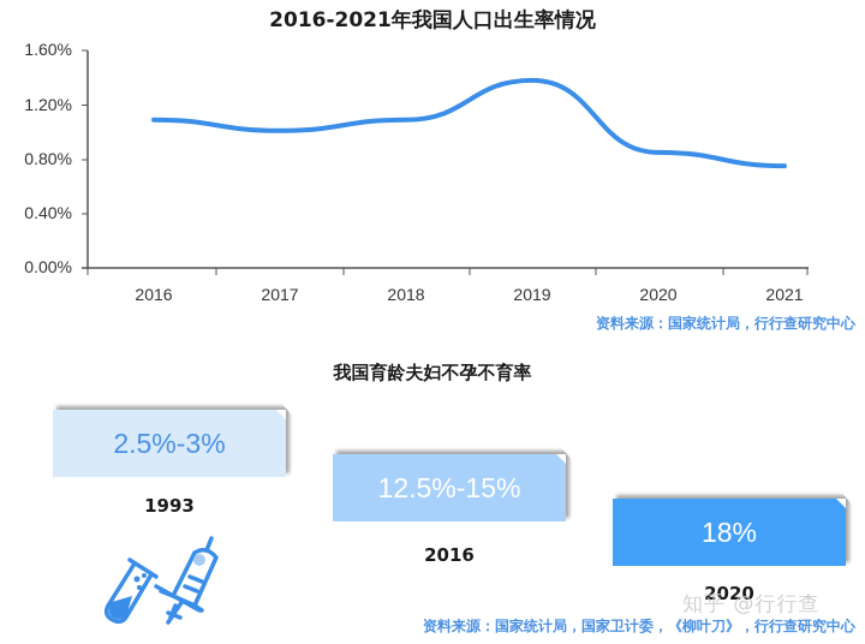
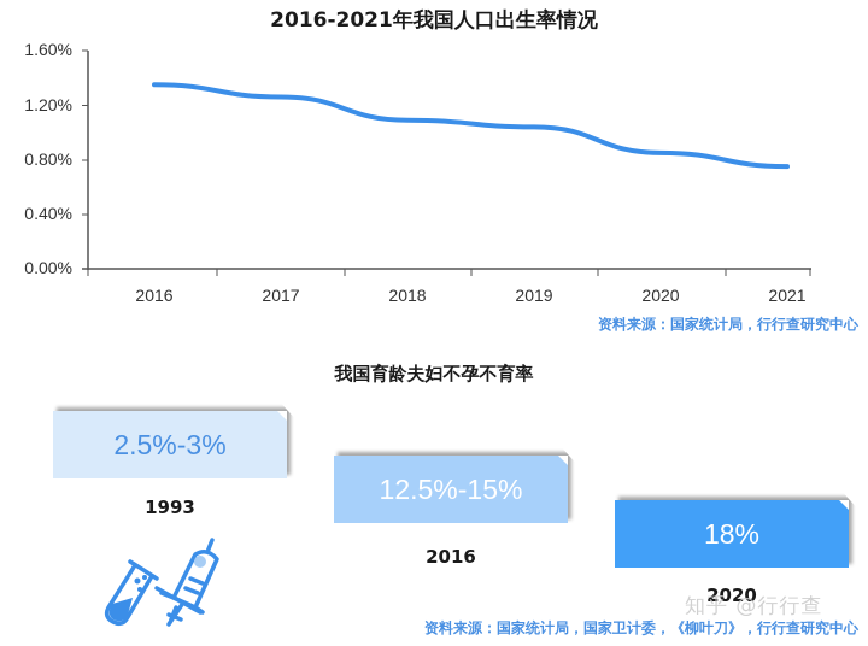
2016: 1.09% -> 1.35%
2017: 1.01% -> 1.26%
2019: 1.38% -> 1.04%
